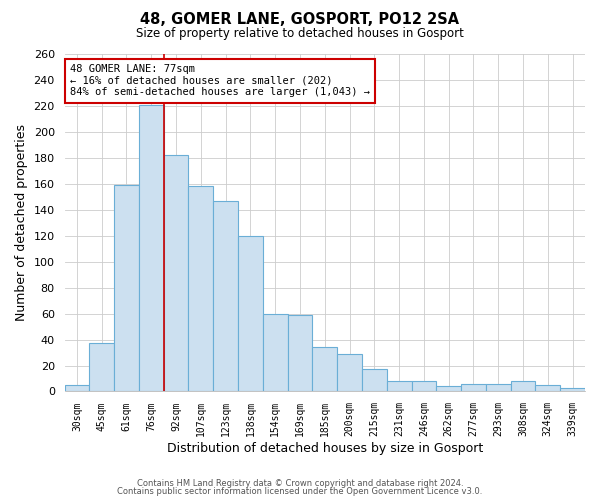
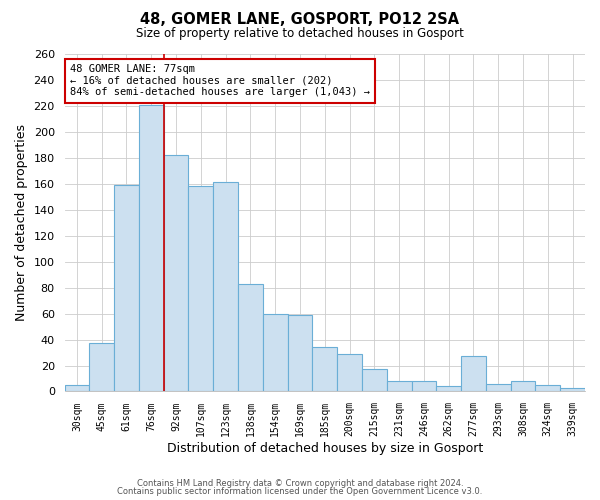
123sqm: 147 -> 161
138sqm: 120 -> 83
277sqm: 6 -> 27
